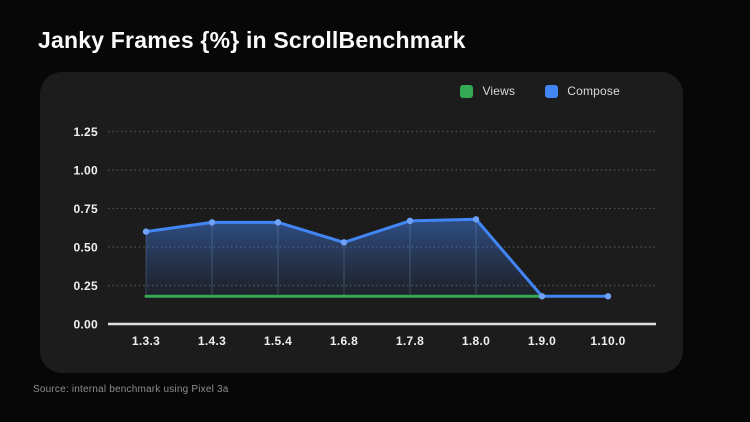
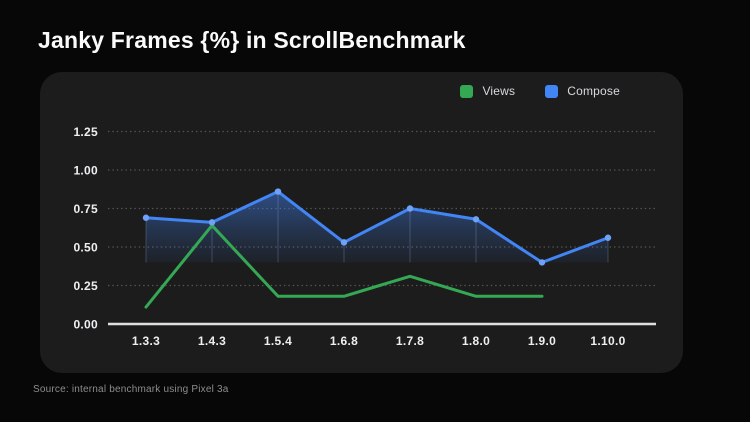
Views/1.3.3: 0.18 -> 0.11
Compose/1.3.3: 0.60 -> 0.69
Views/1.4.3: 0.18 -> 0.64
Compose/1.5.4: 0.66 -> 0.86
Views/1.7.8: 0.18 -> 0.31
Compose/1.7.8: 0.67 -> 0.75
Compose/1.9.0: 0.18 -> 0.40
Compose/1.10.0: 0.18 -> 0.56
